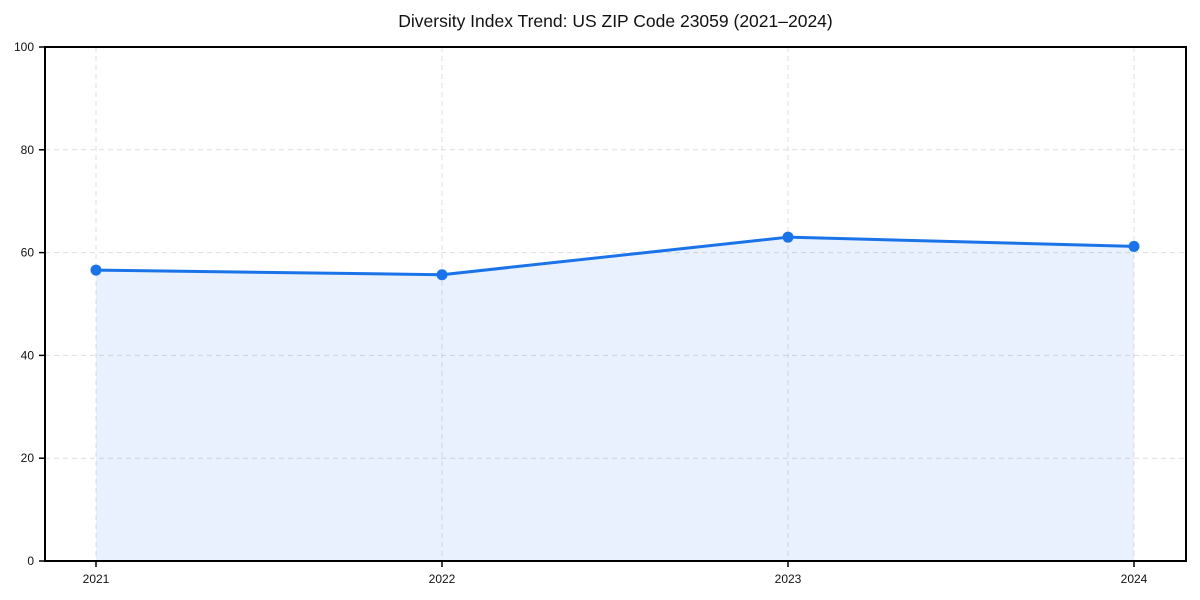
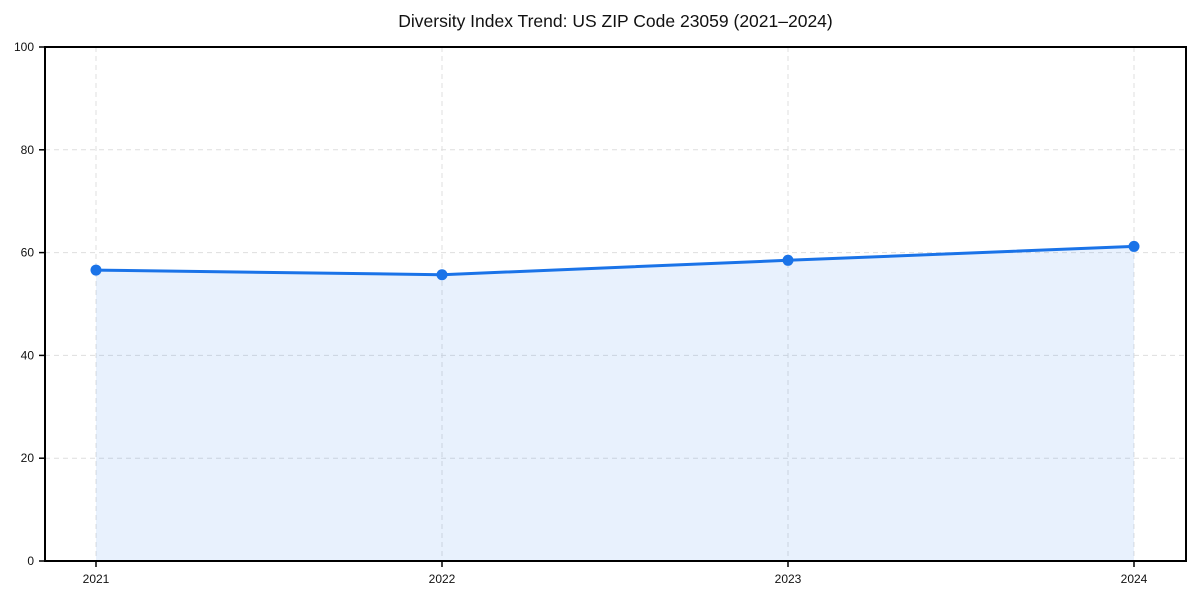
2023: 63 -> 58
